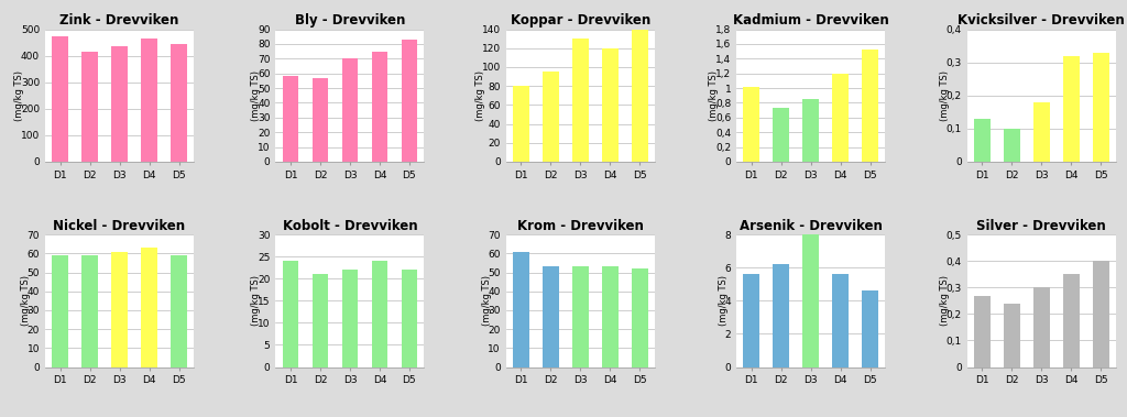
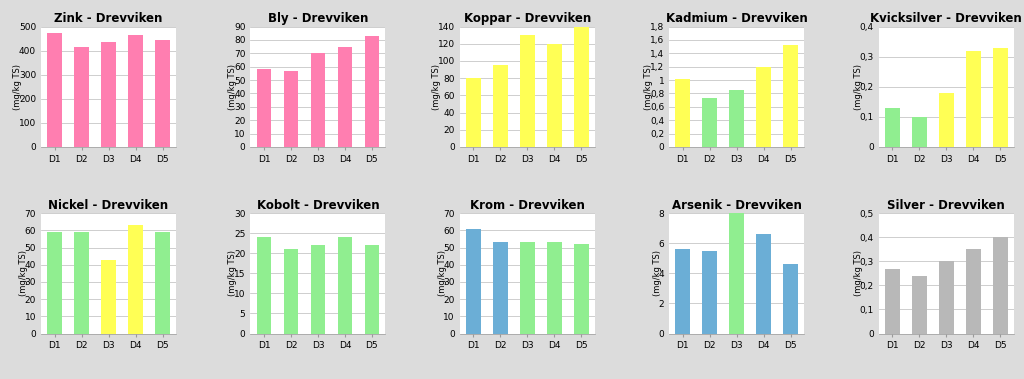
Nickel - Drevviken/D3: 61 -> 43
Arsenik - Drevviken/D2: 6.2 -> 5.5
Arsenik - Drevviken/D4: 5.6 -> 6.6
